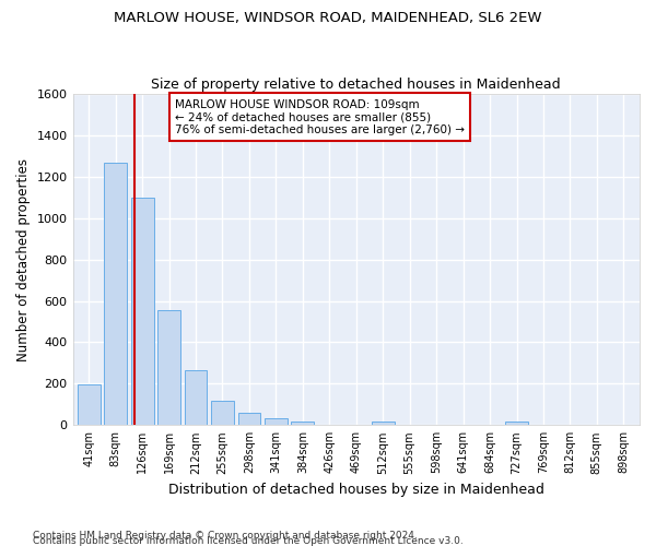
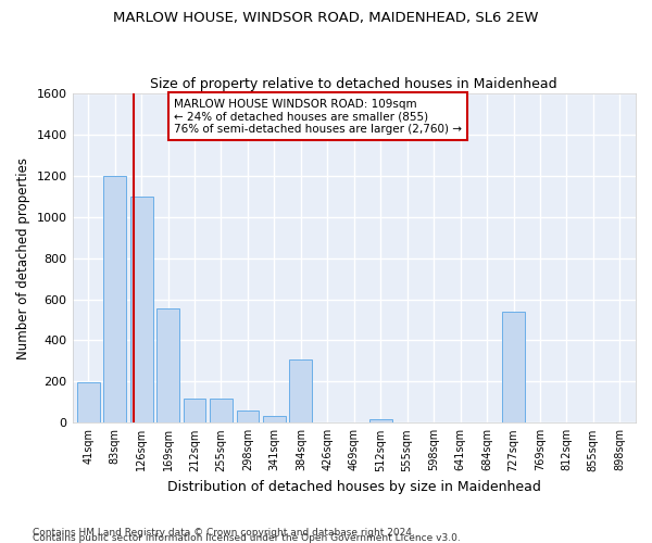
83sqm: 1270 -> 1200
212sqm: 260 -> 120
384sqm: 20 -> 310
727sqm: 20 -> 540
